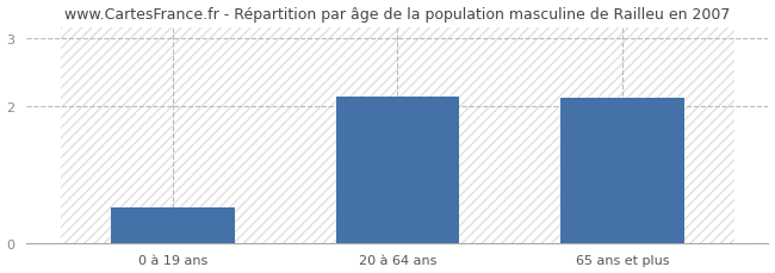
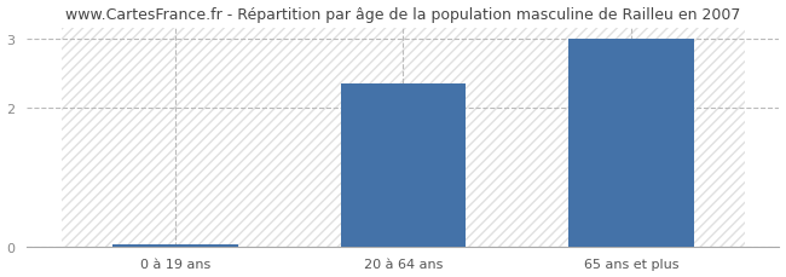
0 à 19 ans: 0.52 -> 0.03
20 à 64 ans: 2.14 -> 2.35
65 ans et plus: 2.12 -> 3.00
